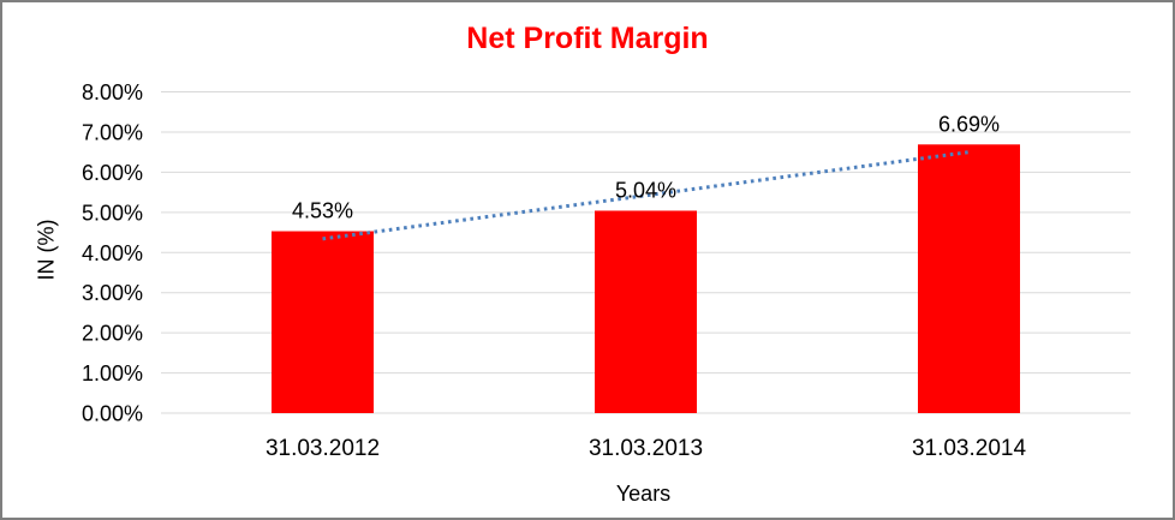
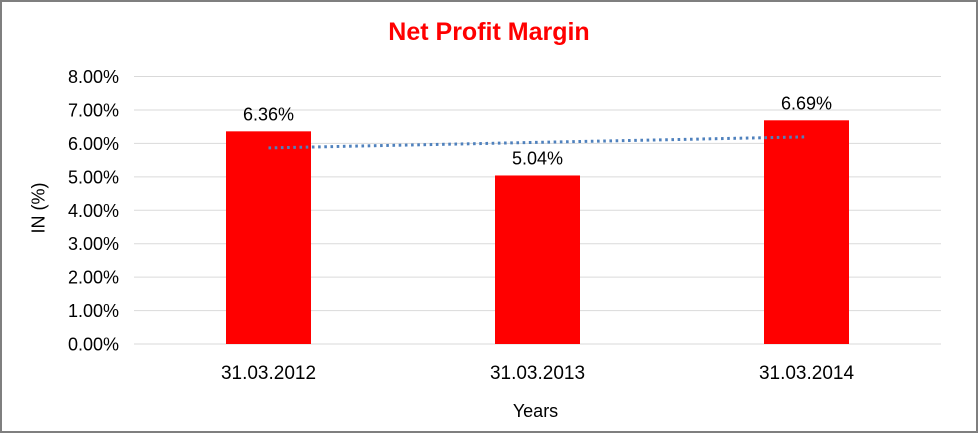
31.03.2012: 4.53% -> 6.36%
